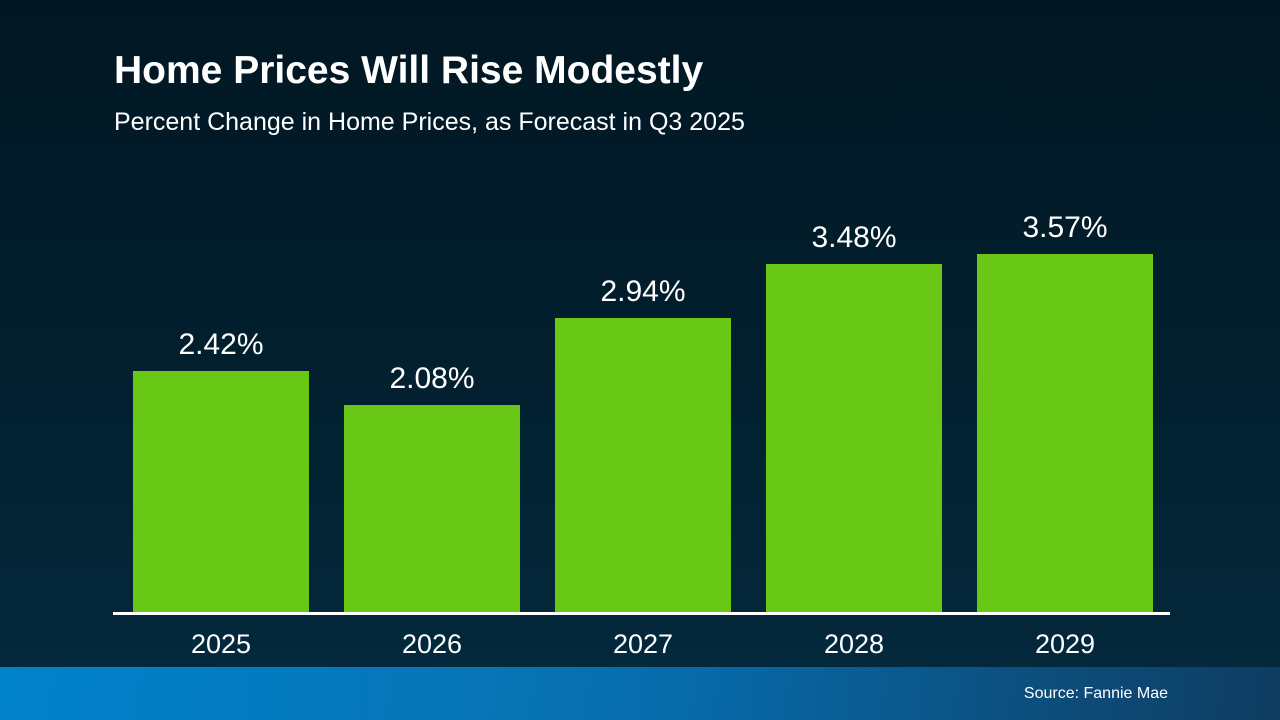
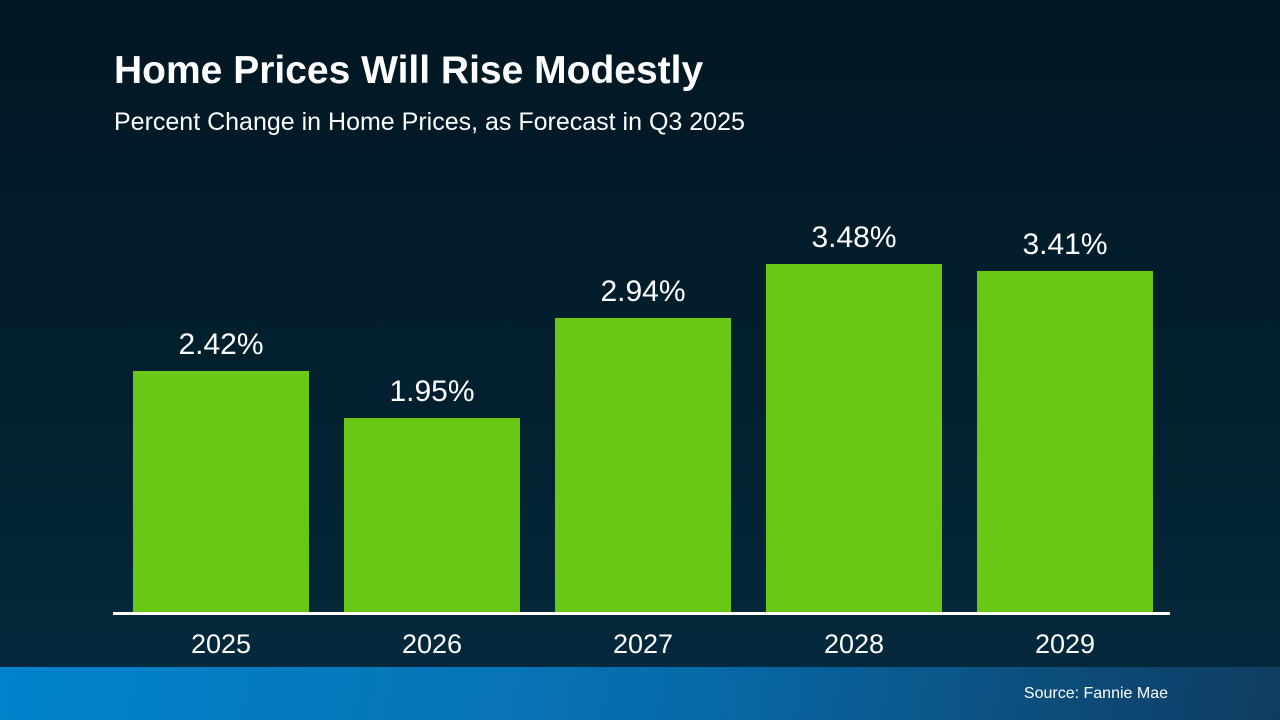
2026: 2.08% -> 1.95%
2029: 3.57% -> 3.41%
